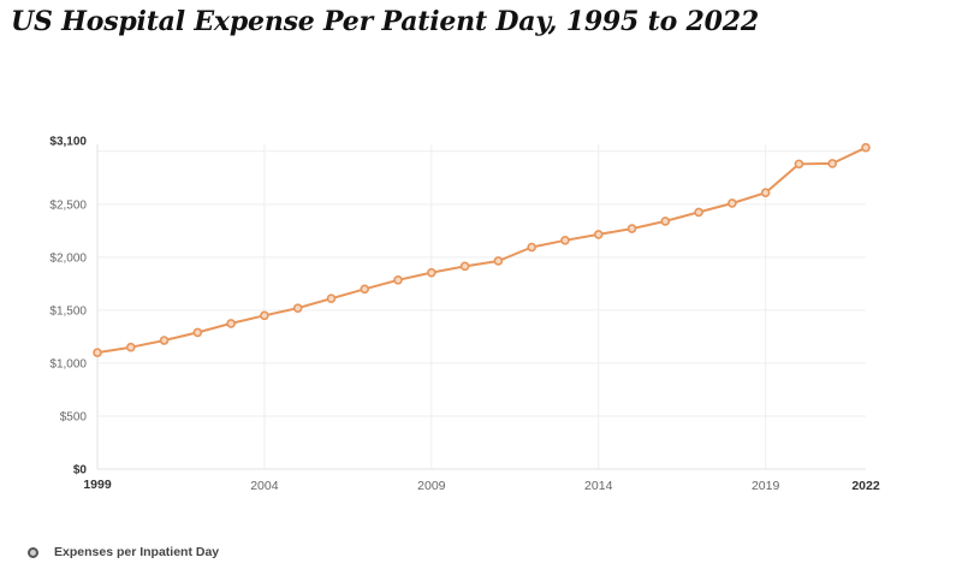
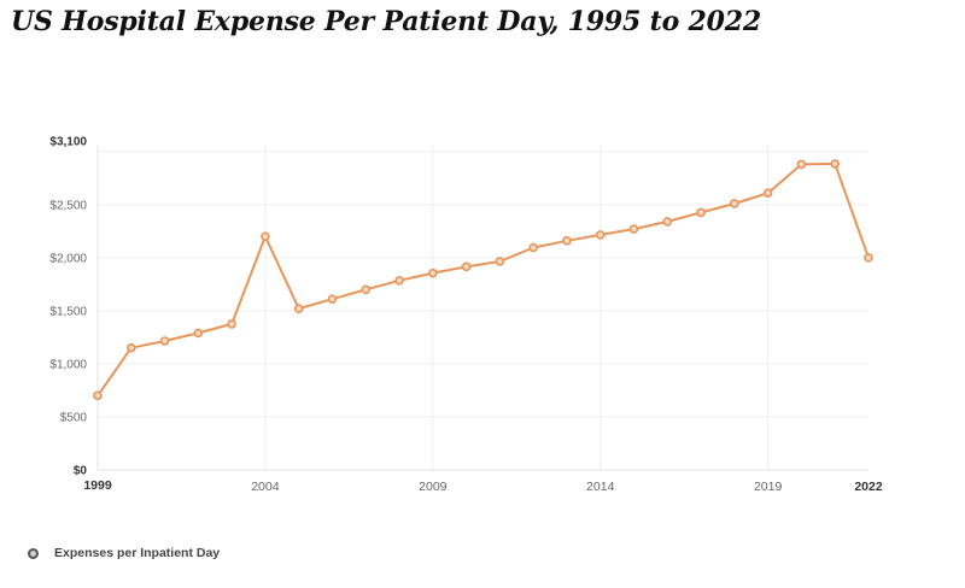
1999: $1100 -> $700
2004: $1400 -> $2200
2022: $3000 -> $2000
